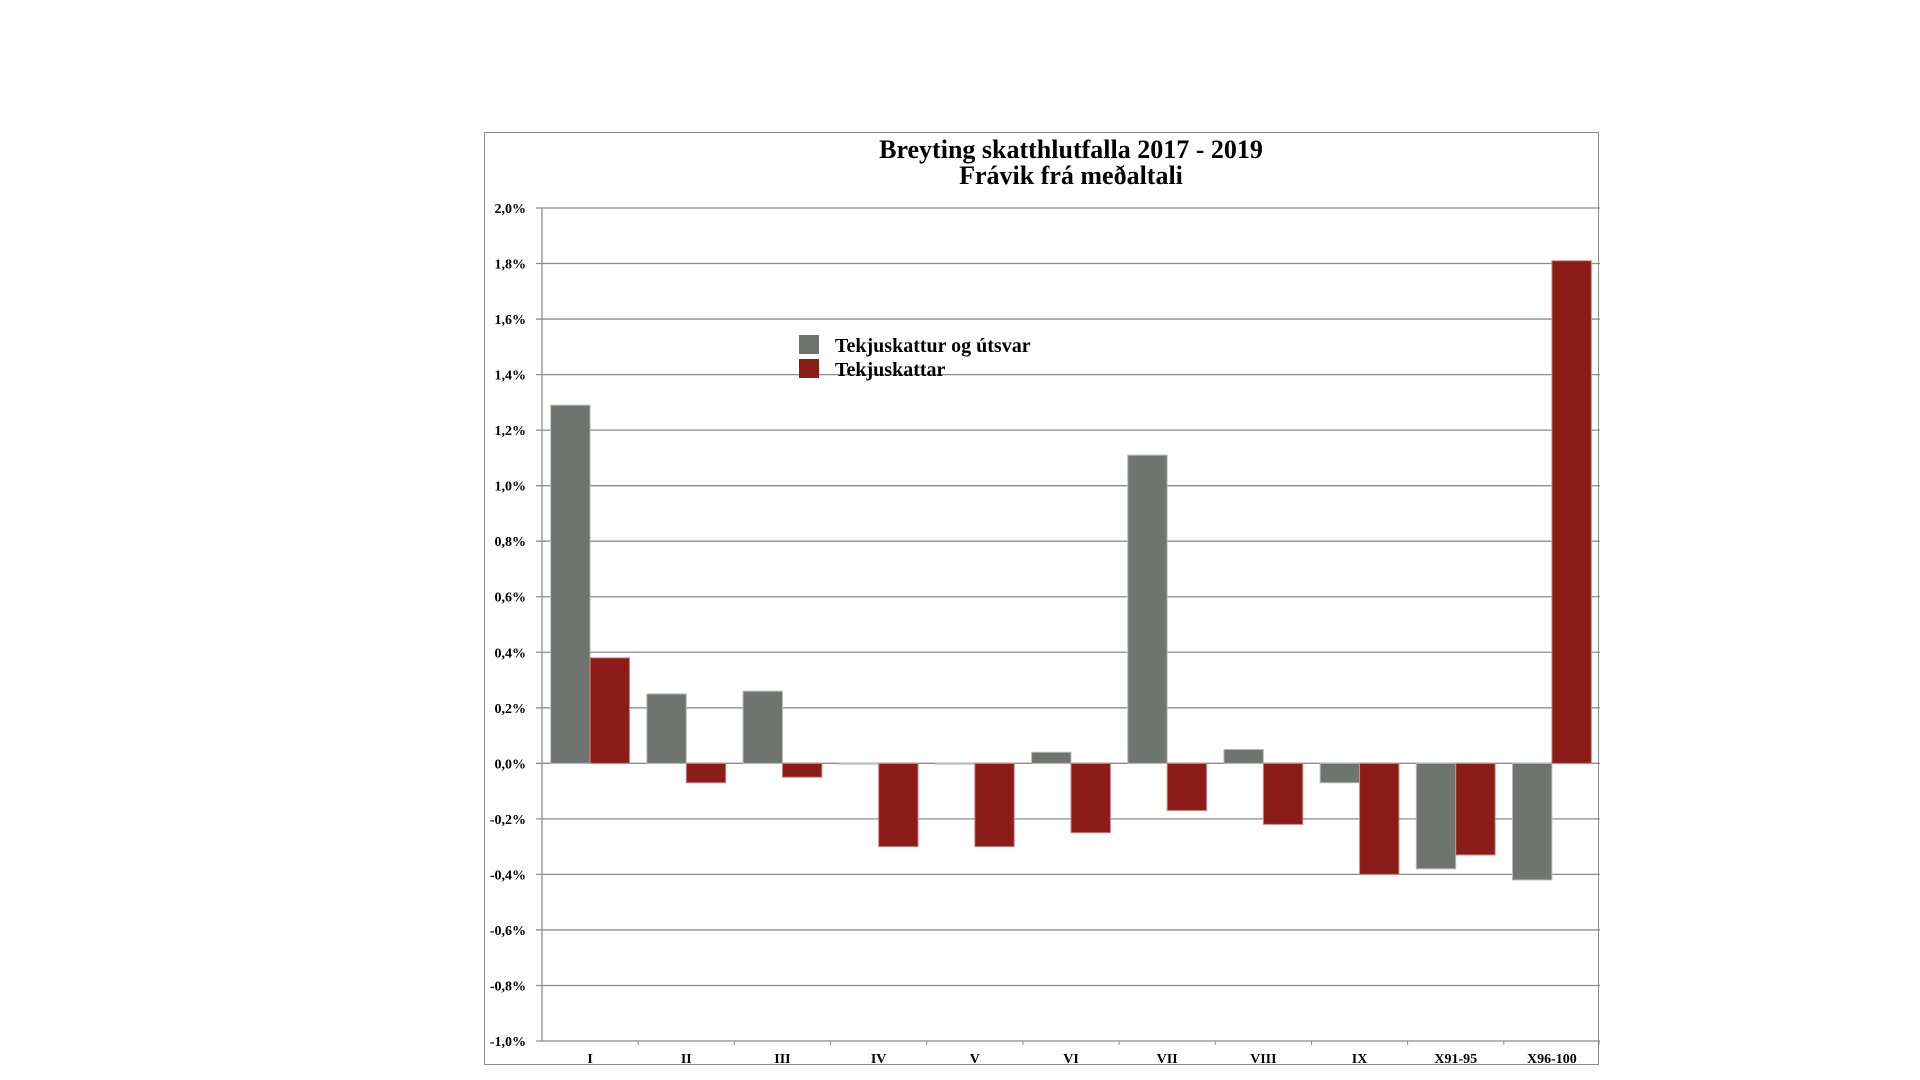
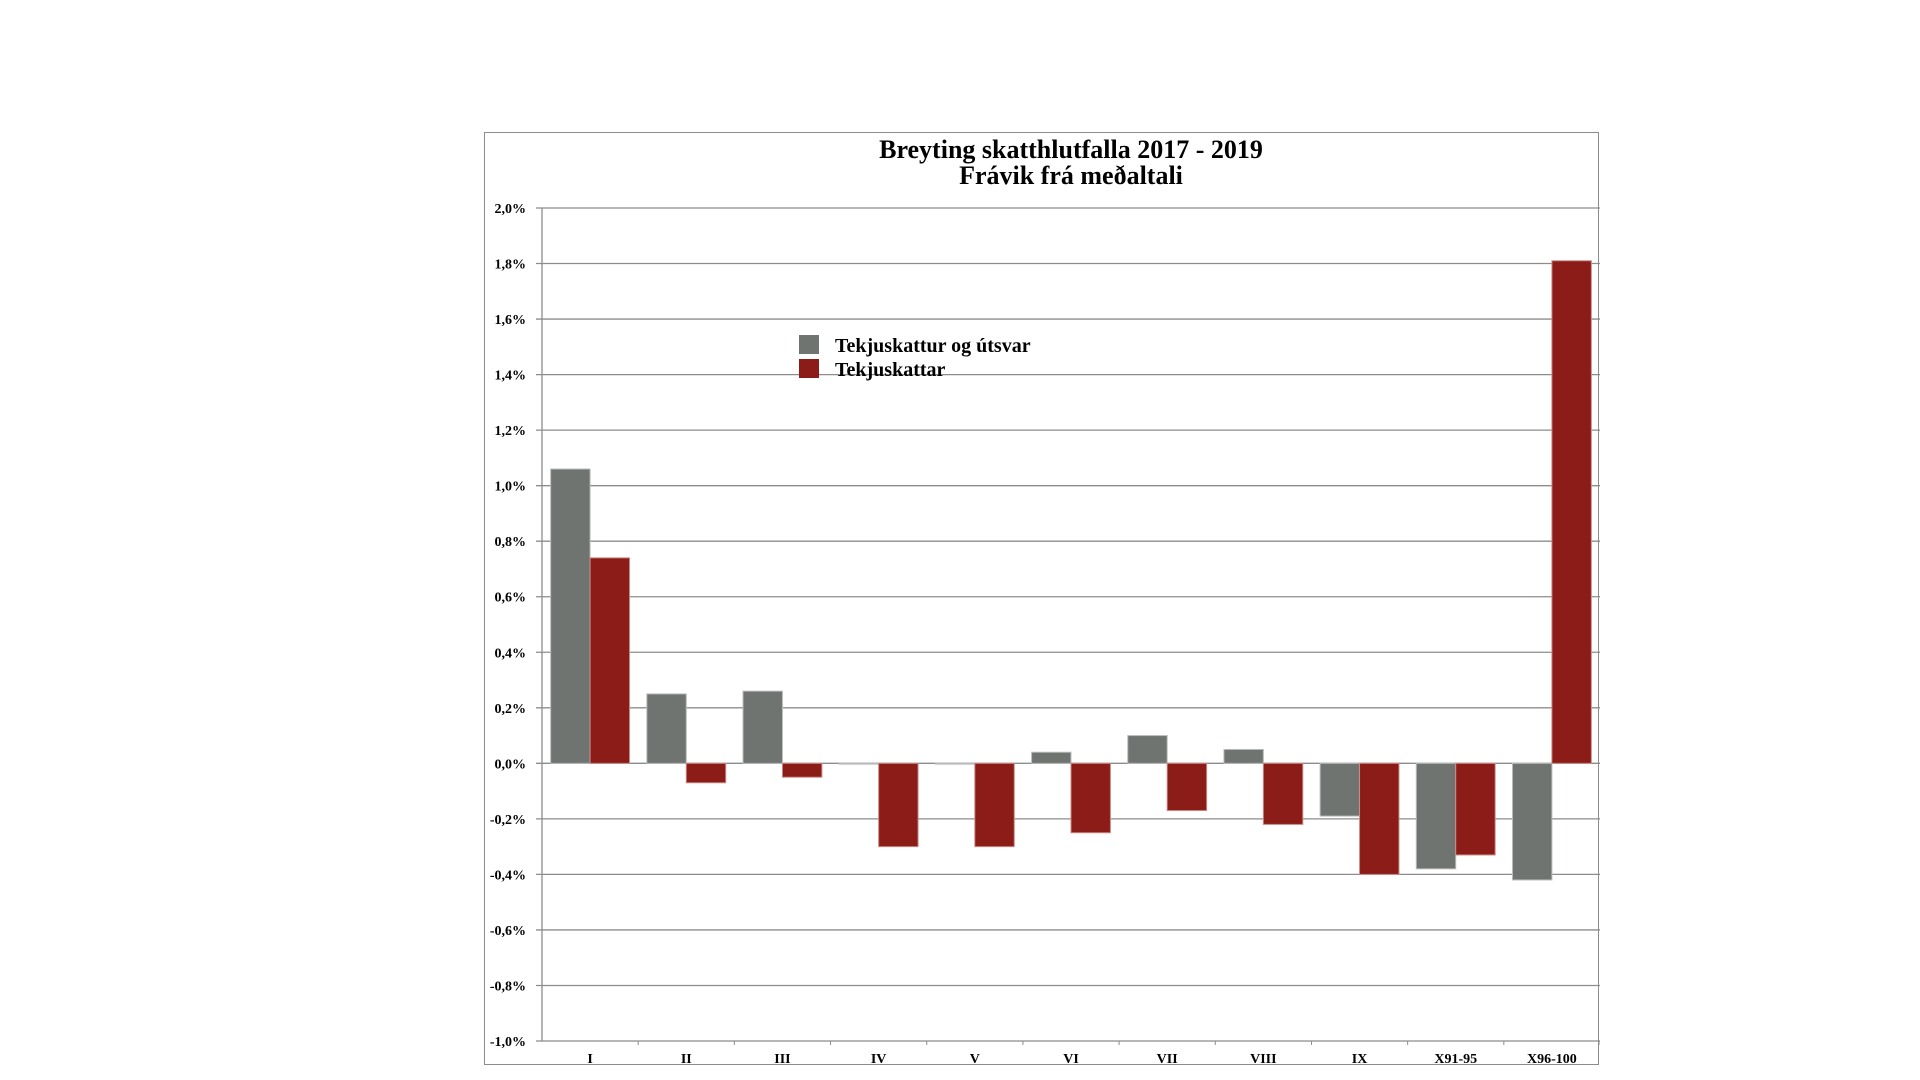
Tekjuskattur og útsvar/I: 1,29% -> 1,06%
Tekjuskattar/I: 0,38% -> 0,74%
Tekjuskattur og útsvar/VII: 1,11% -> 0,10%
Tekjuskattur og útsvar/IX: -0,07% -> -0,19%
